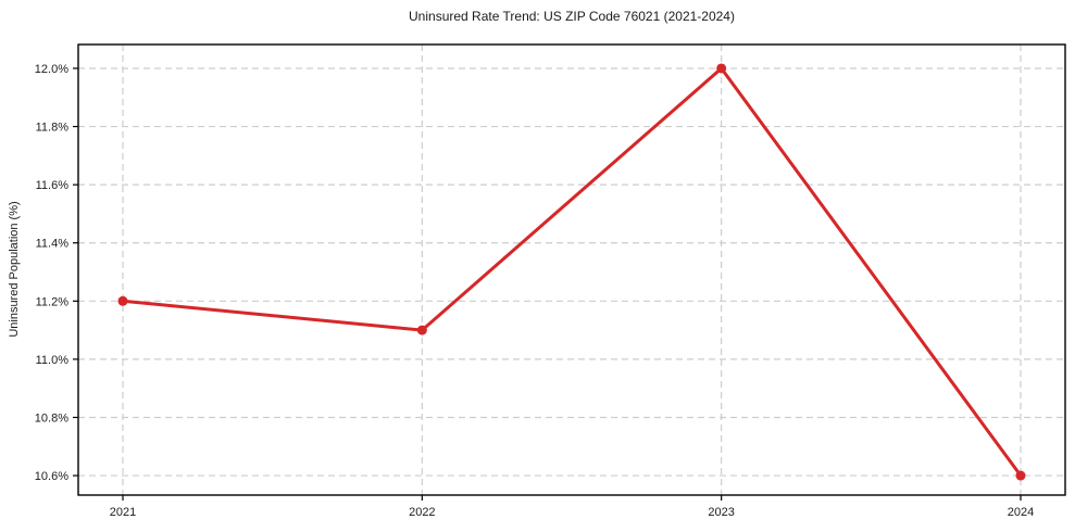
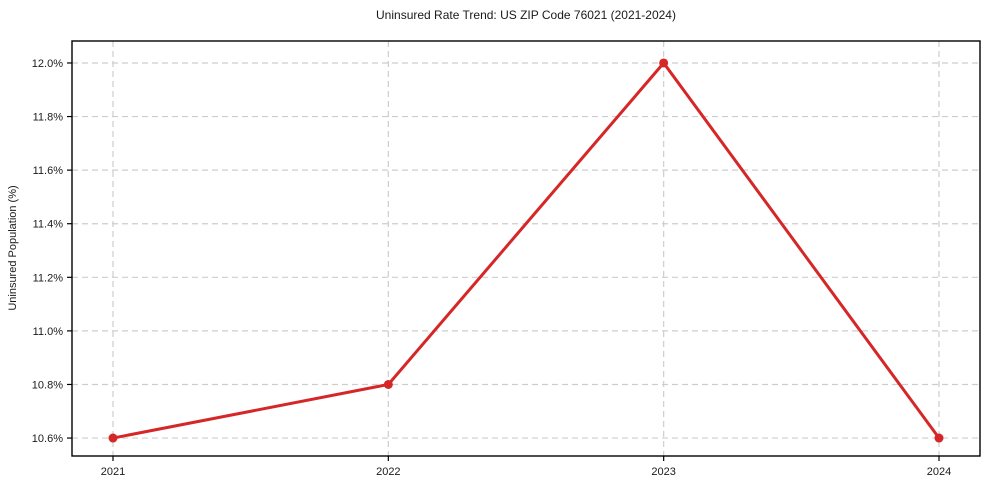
2021: 11.2% -> 10.6%
2022: 11.1% -> 10.8%
